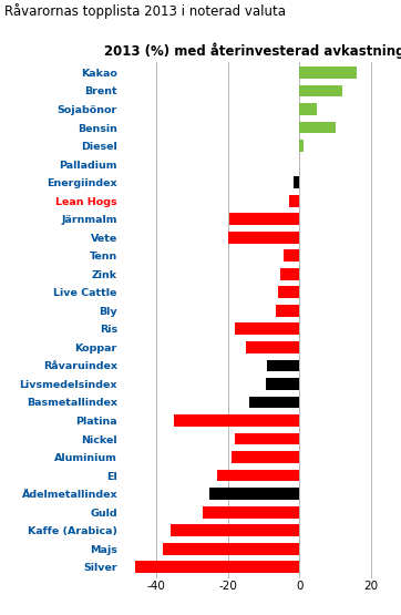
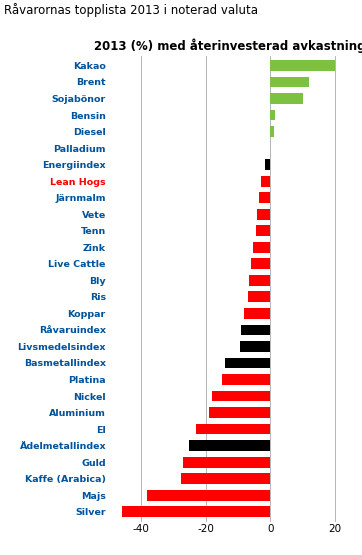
Kakao: 16.0 -> 20.0
Sojabönor: 5.0 -> 10.0
Bensin: 10.0 -> 1.5
Järnmalm: -19.5 -> -3.5
Vete: -20.0 -> -4.0
Ris: -18.0 -> -7.0
Koppar: -15.0 -> -8.0
Platina: -35.0 -> -15.0
Kaffe (Arabica): -36.0 -> -27.5
